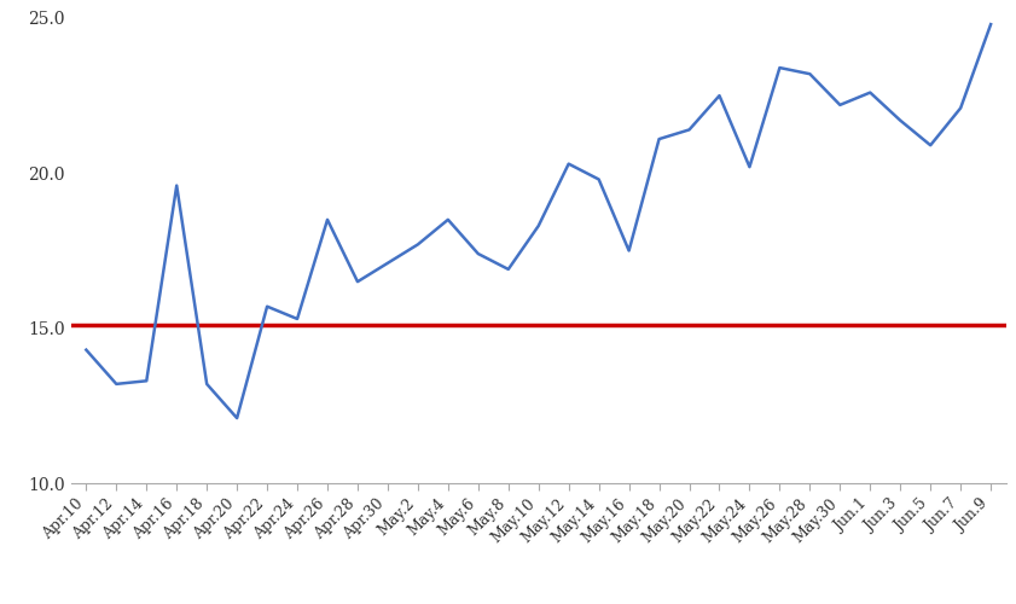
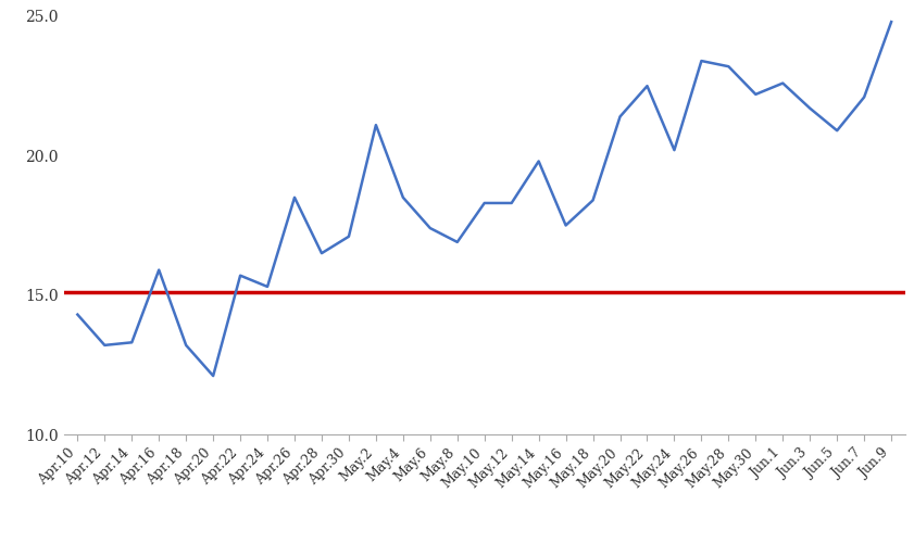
Apr.16: 19.6 -> 15.9
May.2: 17.7 -> 21.1
May.12: 20.3 -> 18.3
May.18: 21.1 -> 18.4
